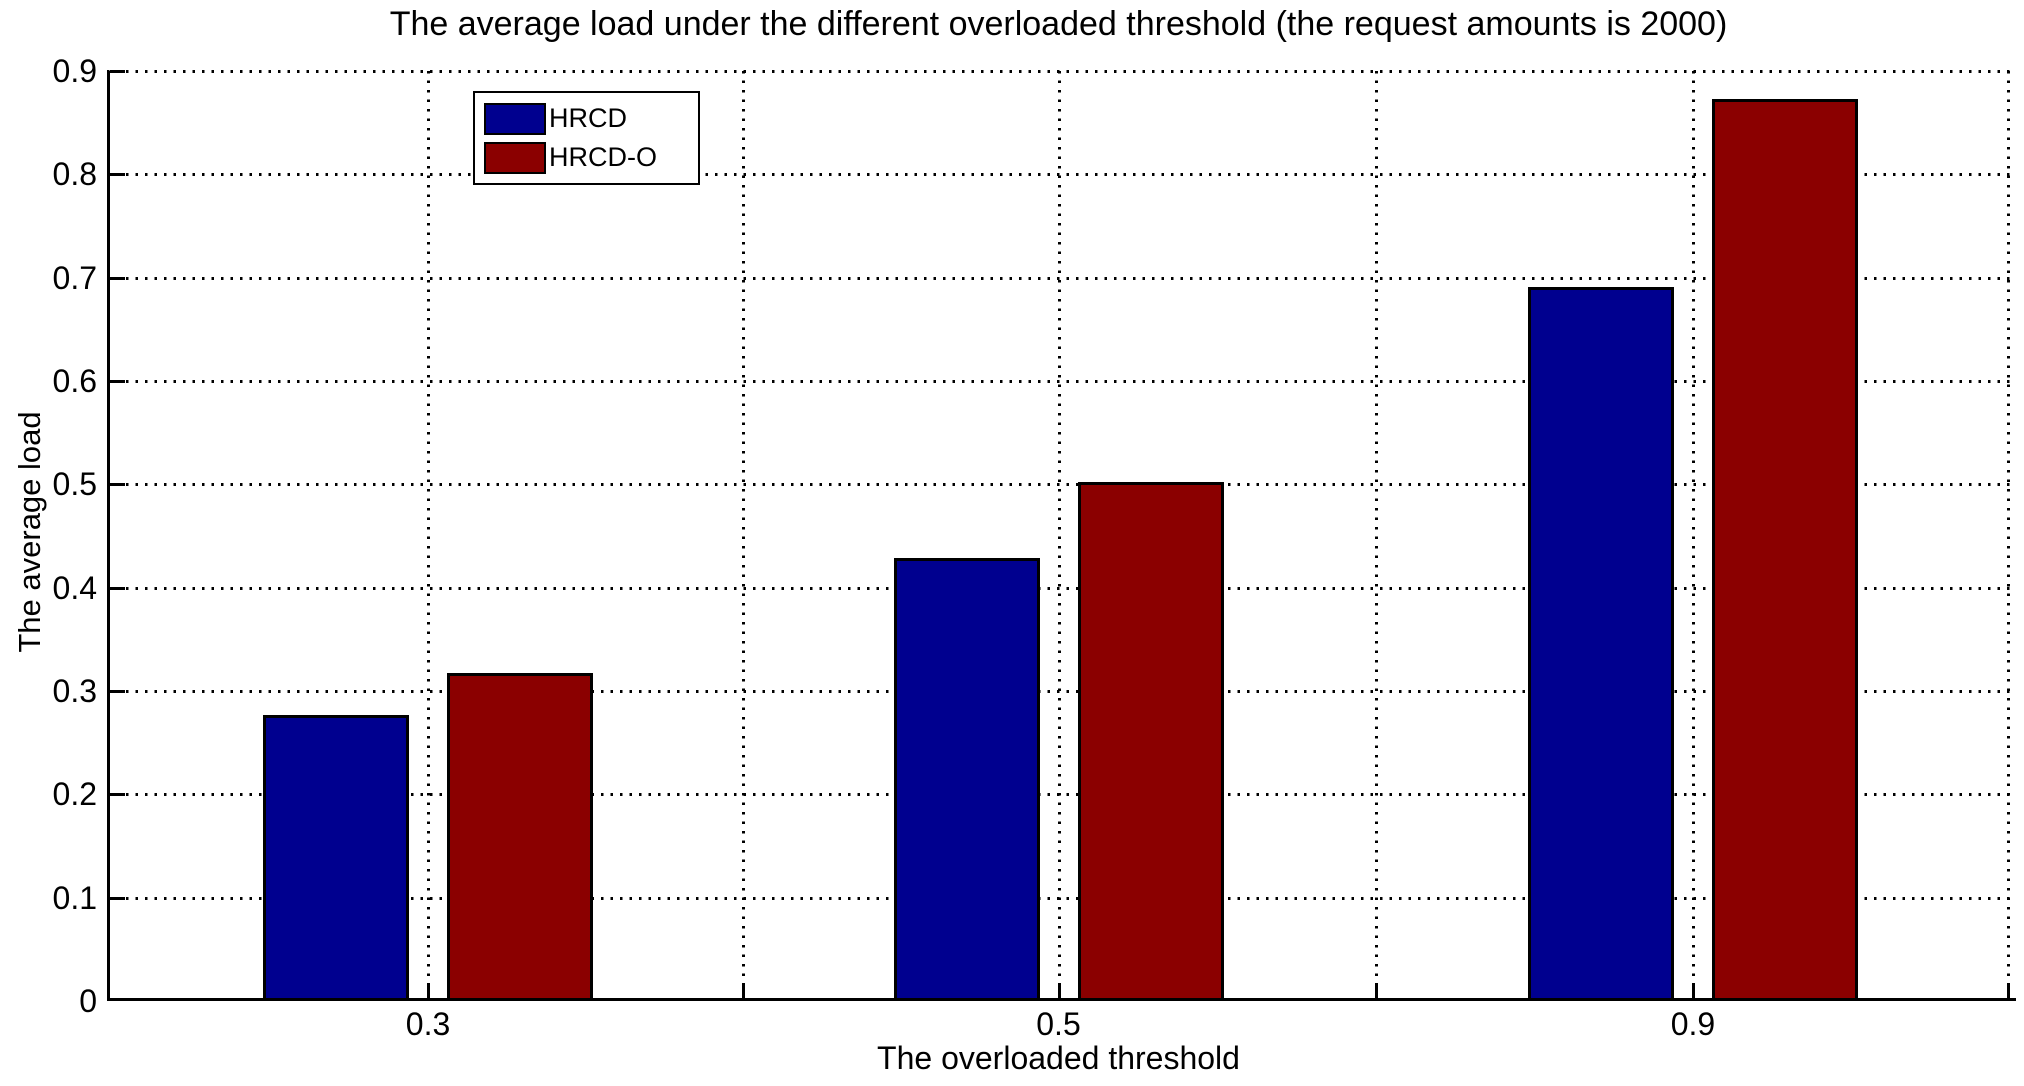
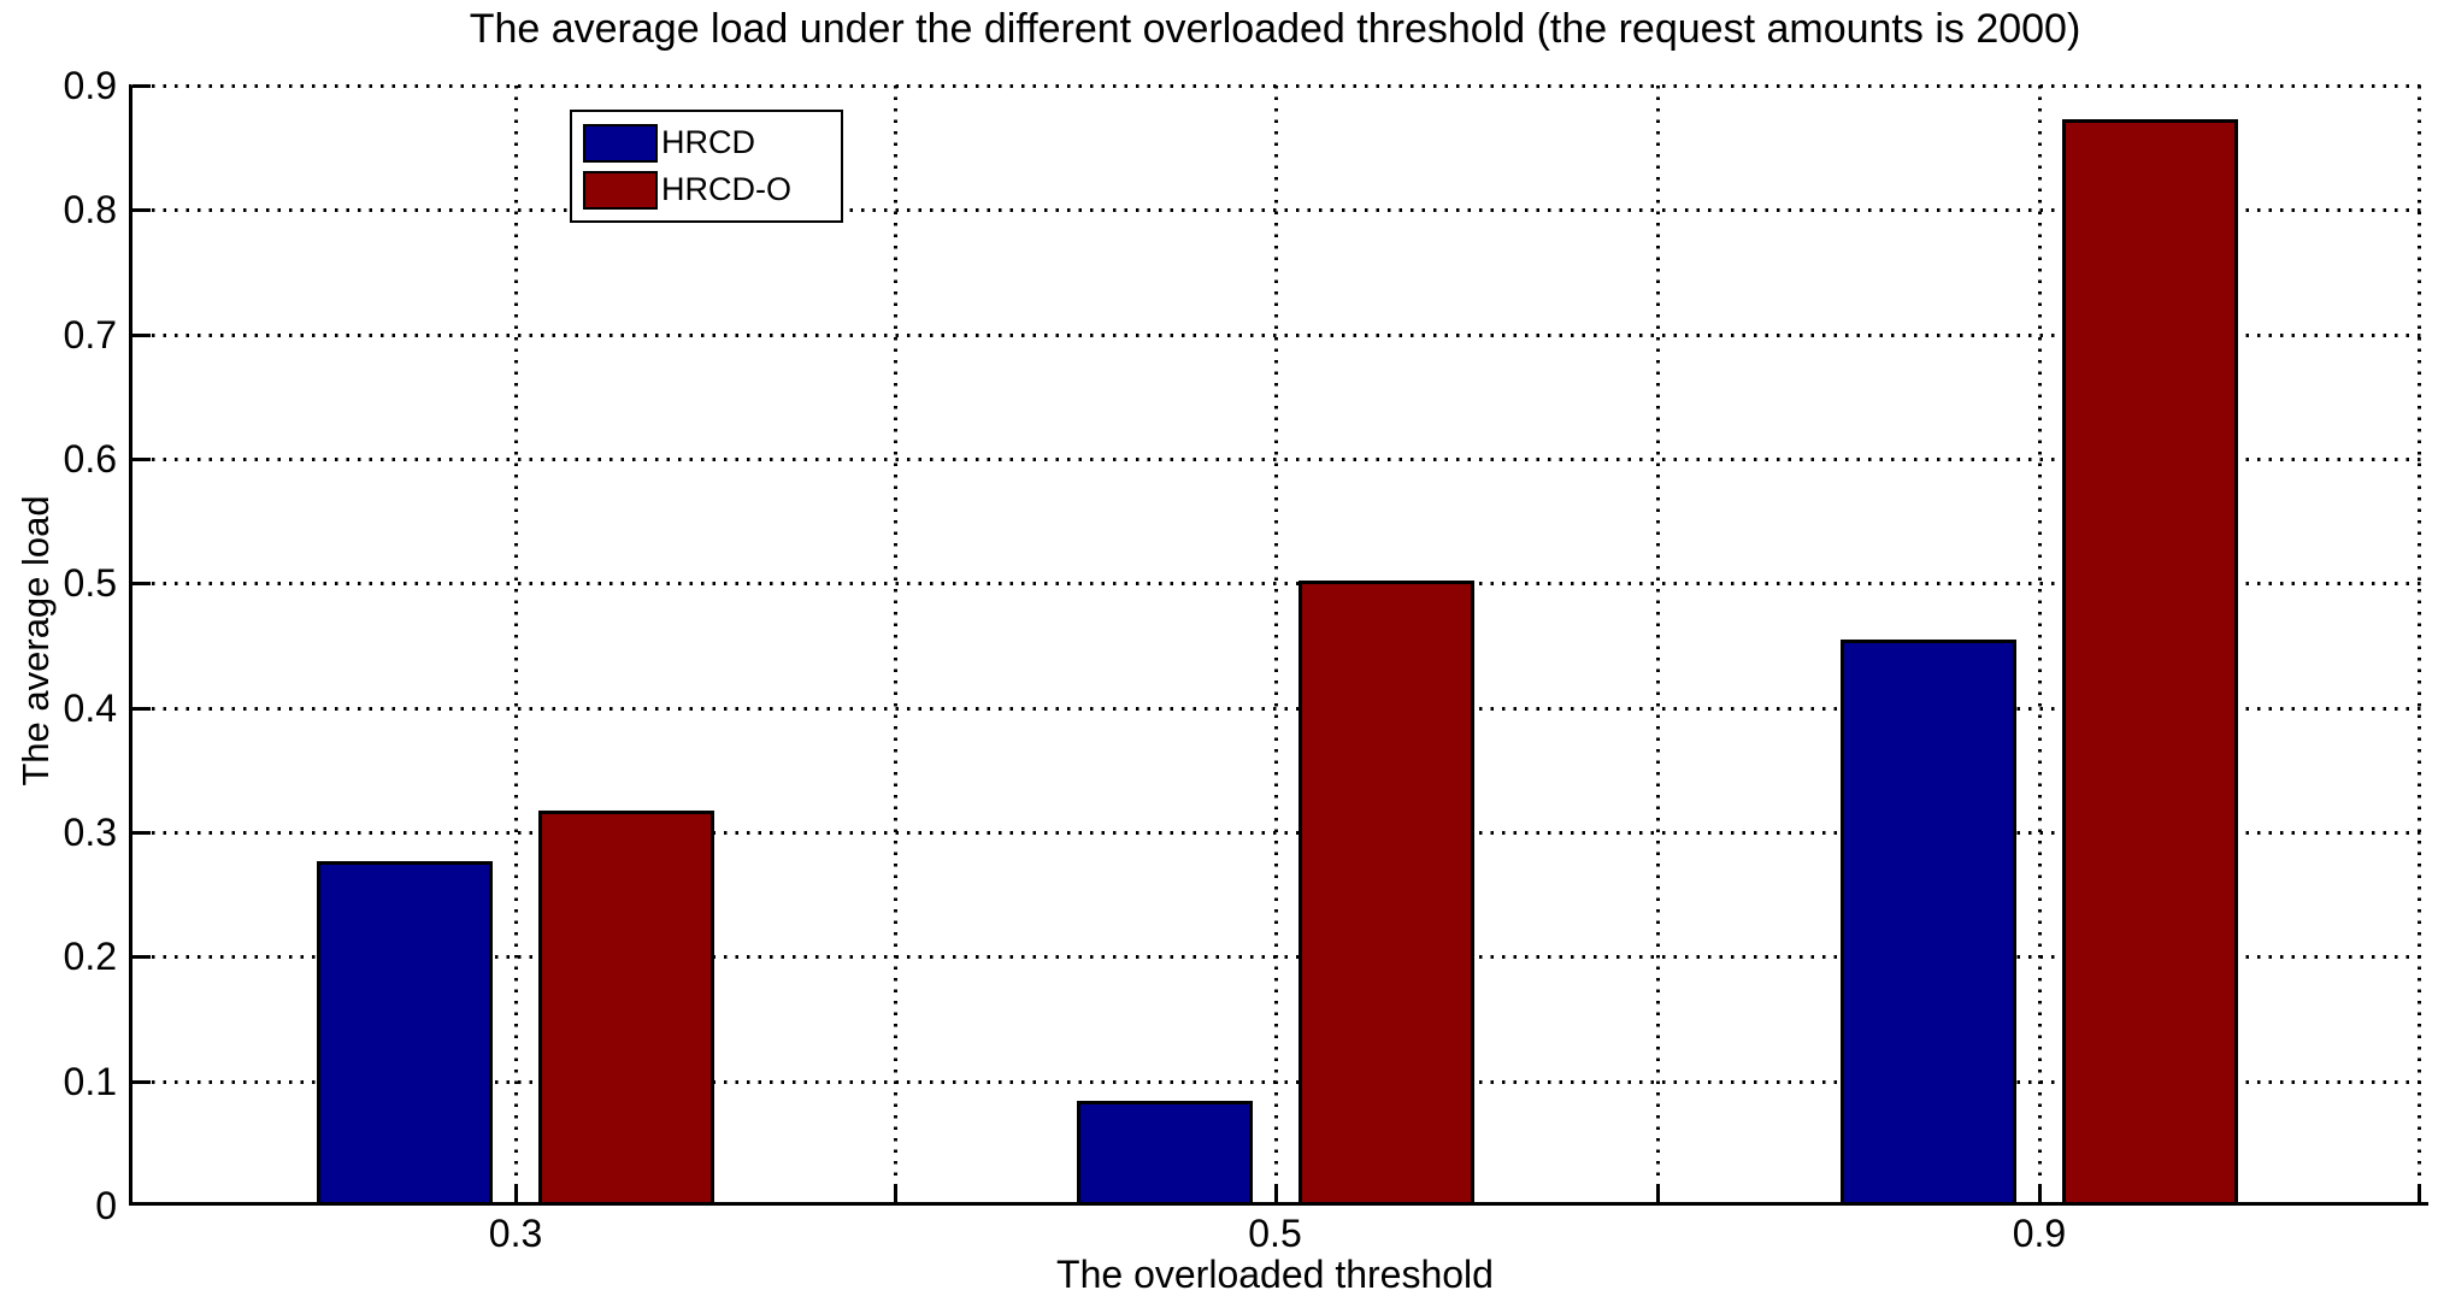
HRCD/0.5: 0.429 -> 0.084
HRCD/0.9: 0.691 -> 0.455
